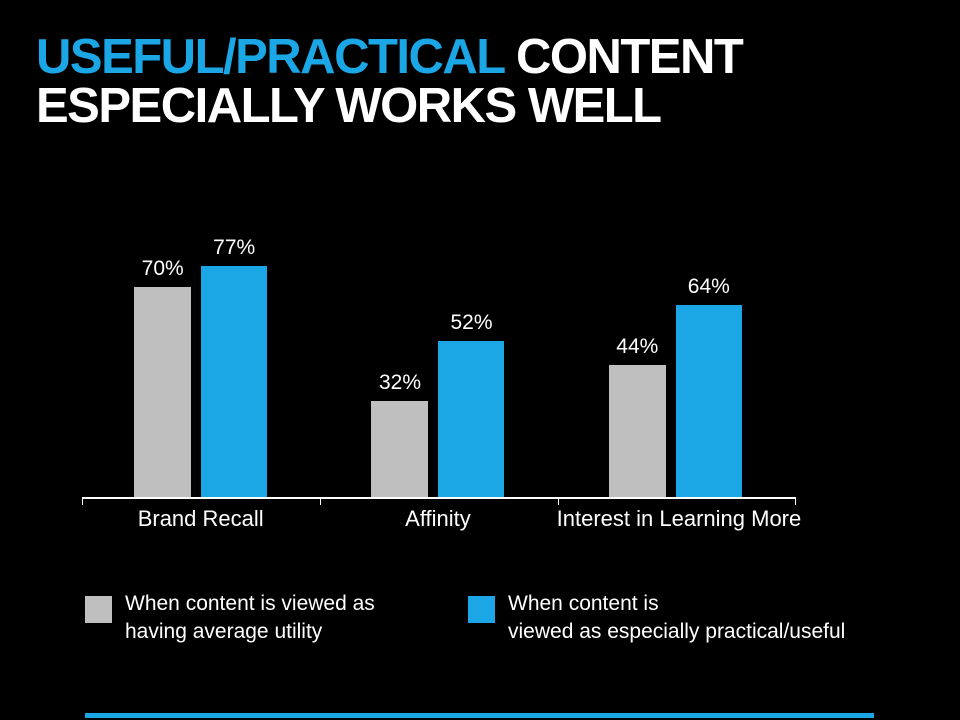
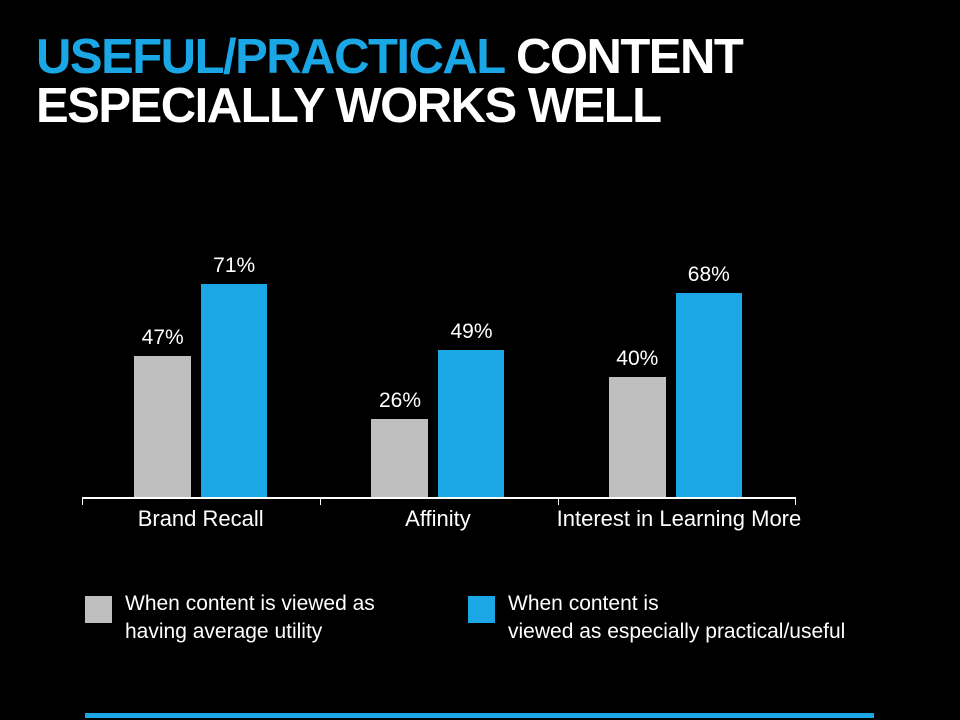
When content is viewed as having average utility/Brand Recall: 70% -> 47%
When content is viewed as especially practical/useful/Brand Recall: 77% -> 71%
When content is viewed as having average utility/Affinity: 32% -> 26%
When content is viewed as especially practical/useful/Affinity: 52% -> 49%
When content is viewed as having average utility/Interest in Learning More: 44% -> 40%
When content is viewed as especially practical/useful/Interest in Learning More: 64% -> 68%
